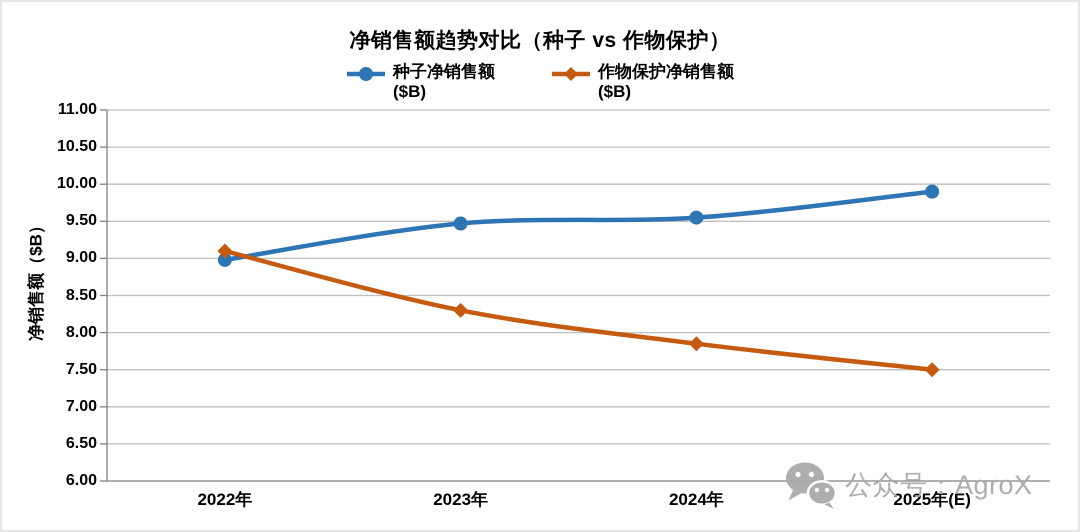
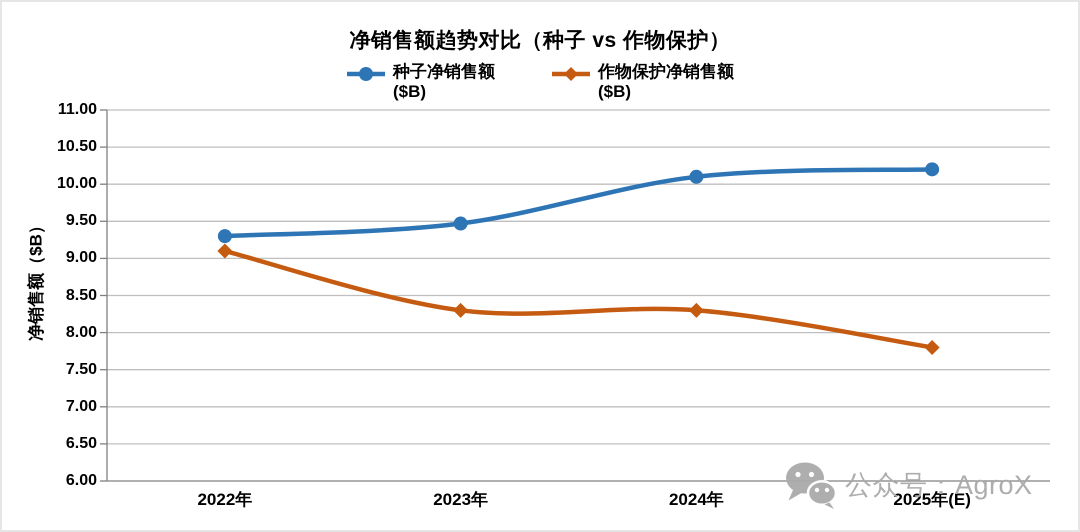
种子净销售额/2022年: 9.0 -> 9.3
种子净销售额/2024年: 9.6 -> 10.1
作物保护净销售额/2024年: 7.8 -> 8.3
种子净销售额/2025年(E): 9.9 -> 10.2
作物保护净销售额/2025年(E): 7.5 -> 7.8
